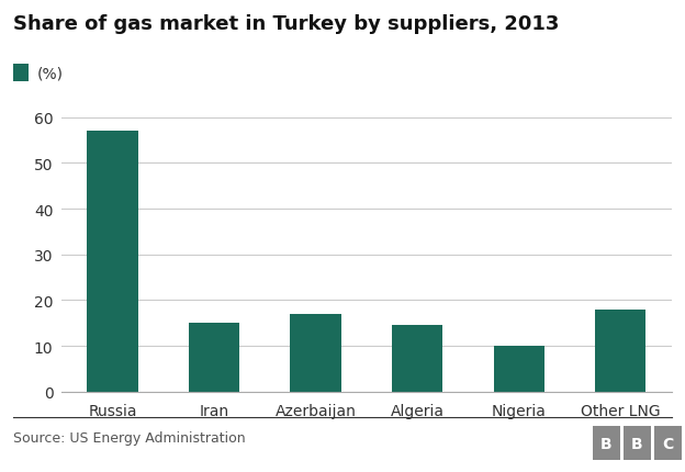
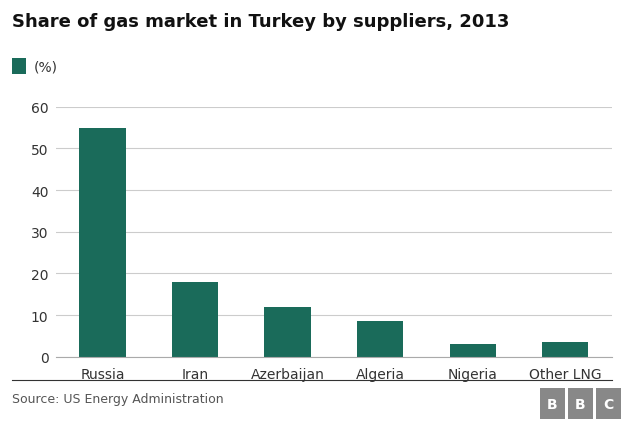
Russia: 57.0 -> 55.0
Iran: 15.0 -> 18.0
Azerbaijan: 17.0 -> 12.0
Algeria: 14.5 -> 8.5
Nigeria: 10.0 -> 3.0
Other LNG: 18.0 -> 3.5
